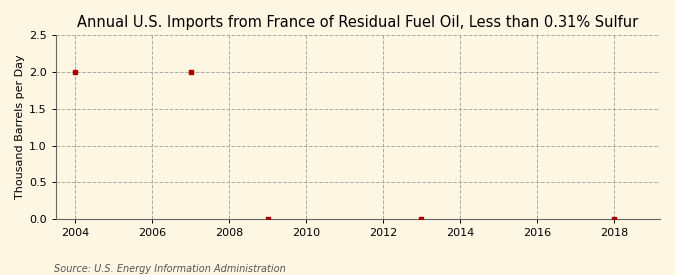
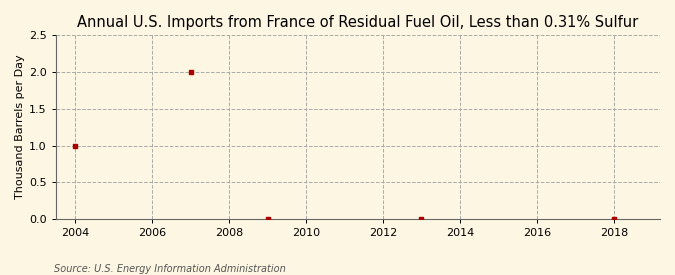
2004: 2 -> 1
